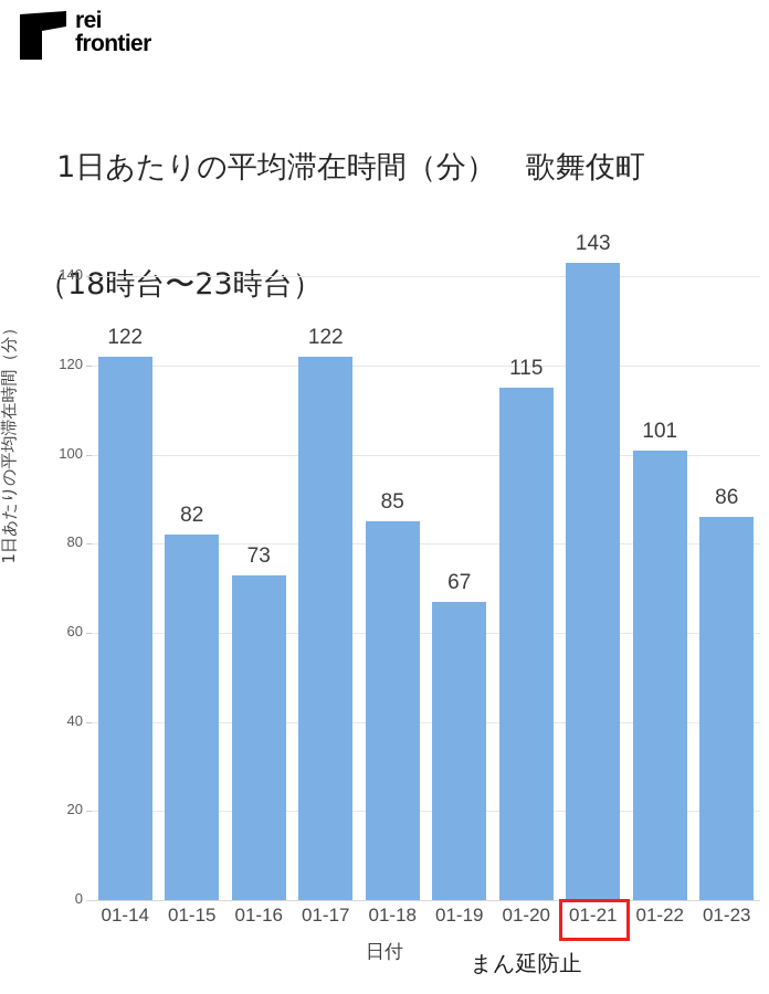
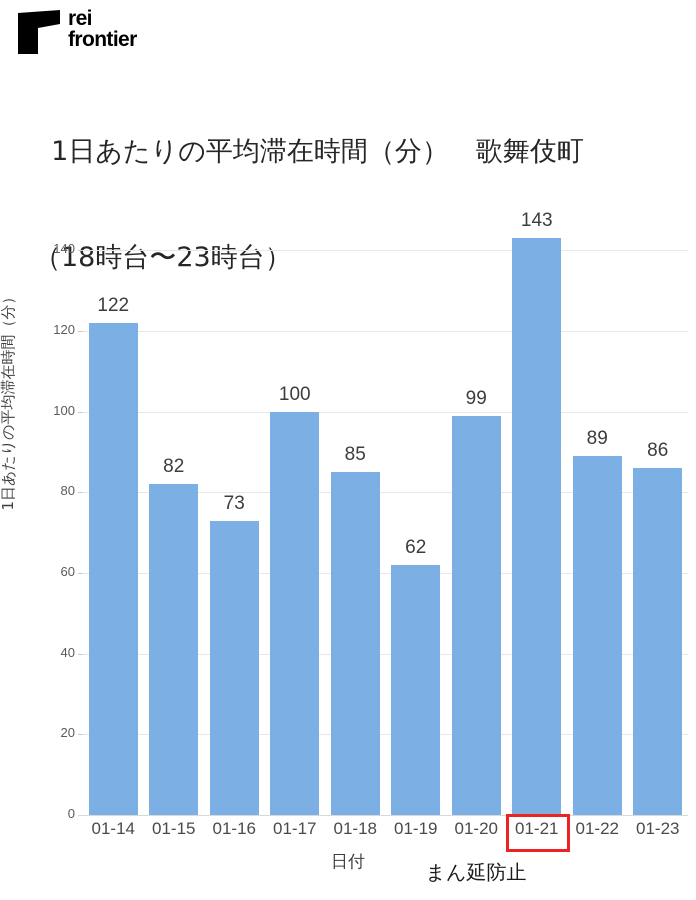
01-17: 122 -> 100
01-19: 67 -> 62
01-20: 115 -> 99
01-22: 101 -> 89
